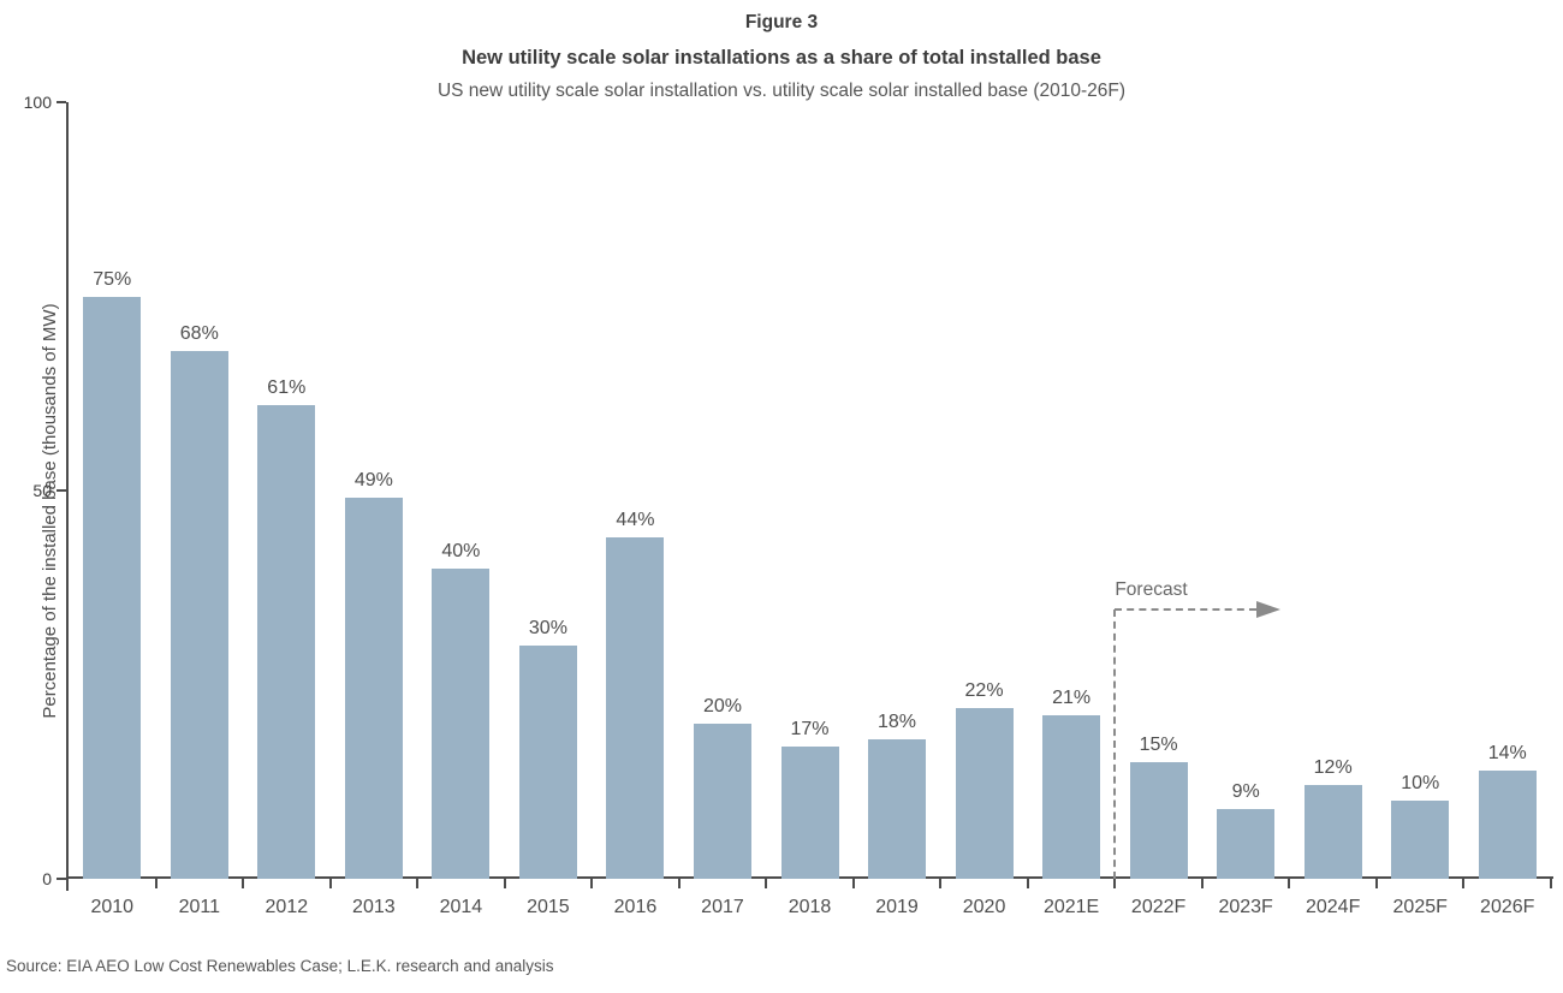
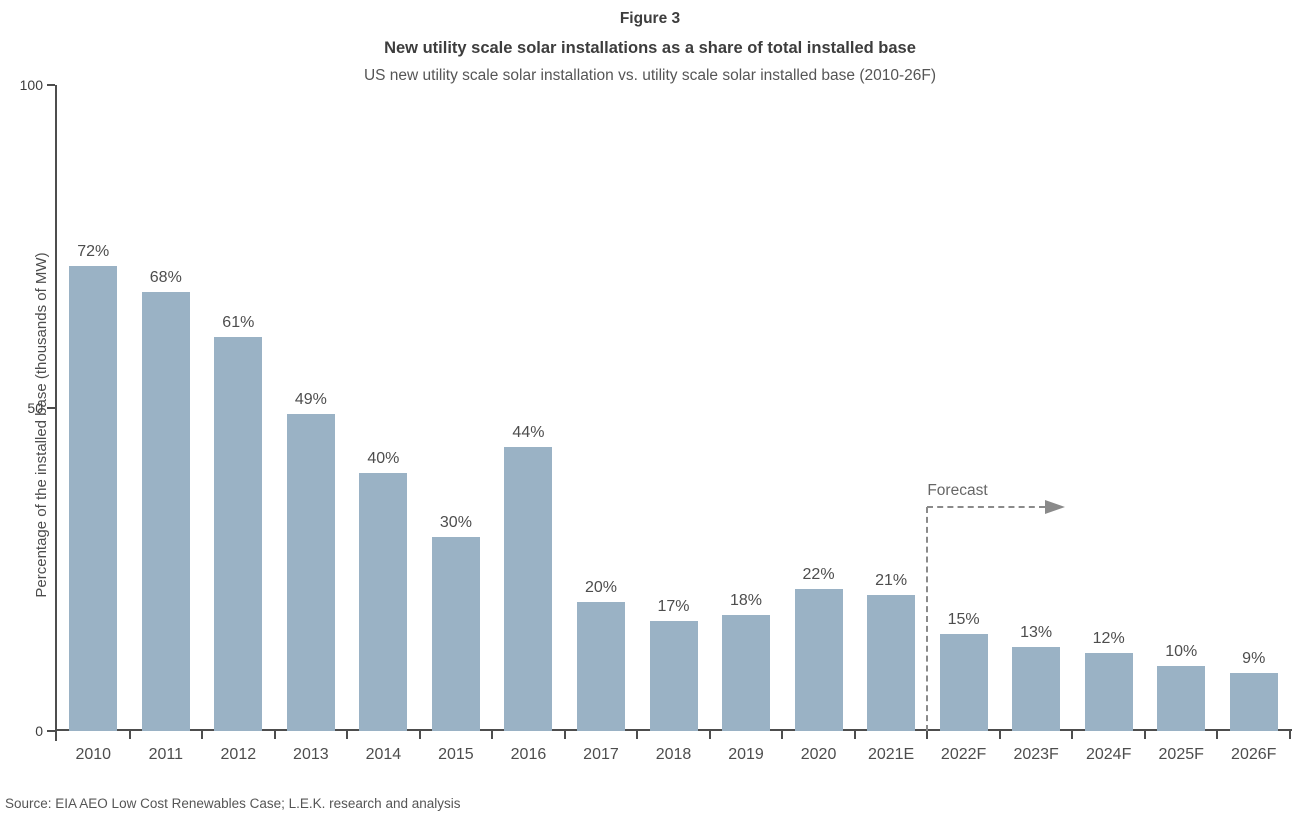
2010: 75% -> 72%
2023F: 9% -> 13%
2026F: 14% -> 9%
